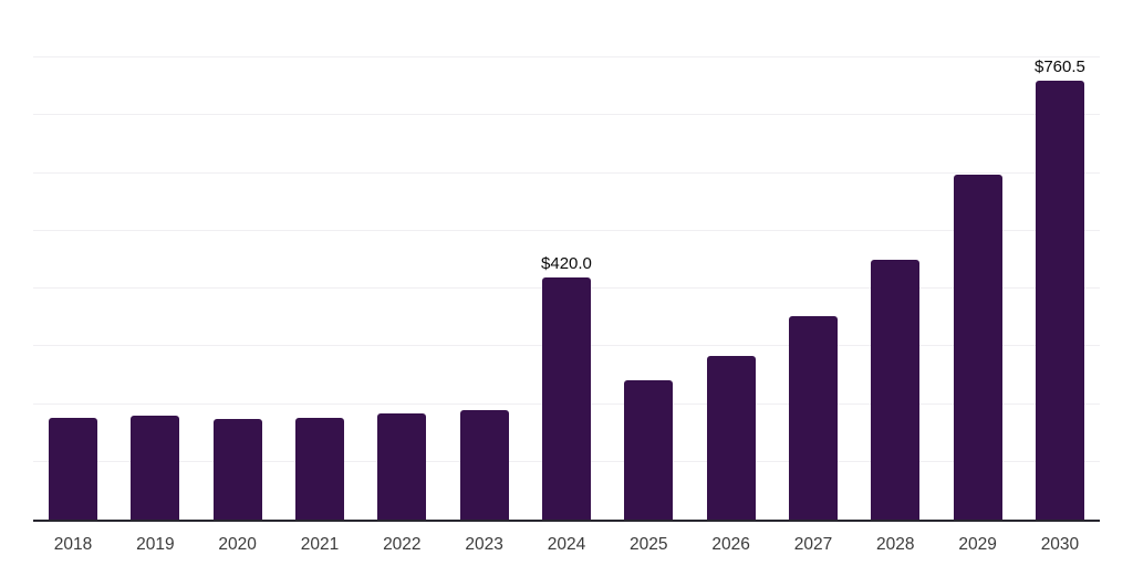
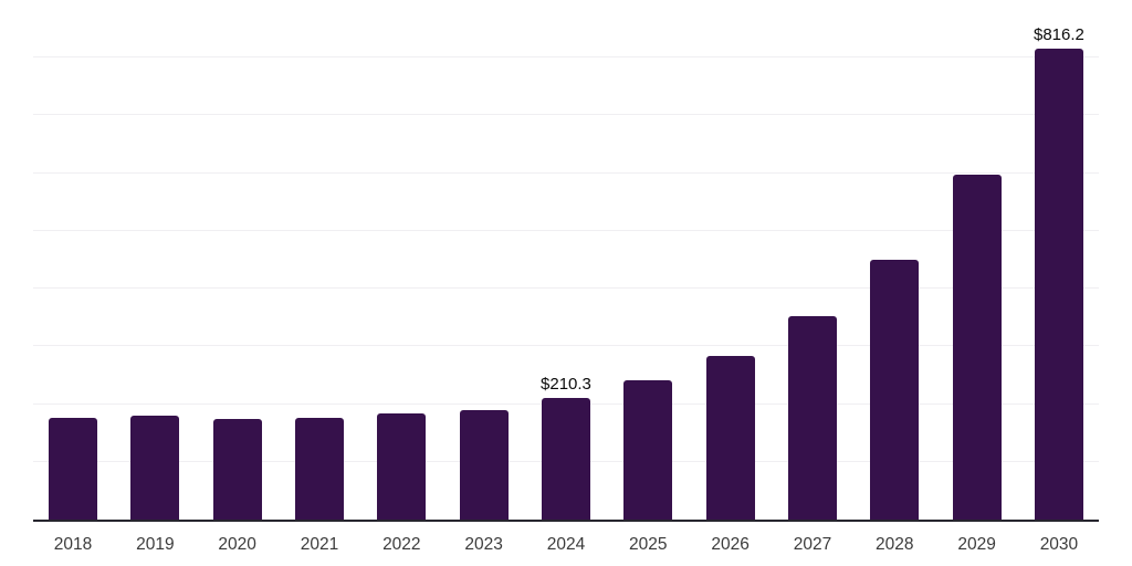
2024: $420.0 -> $210.3
2030: $760.5 -> $816.2
